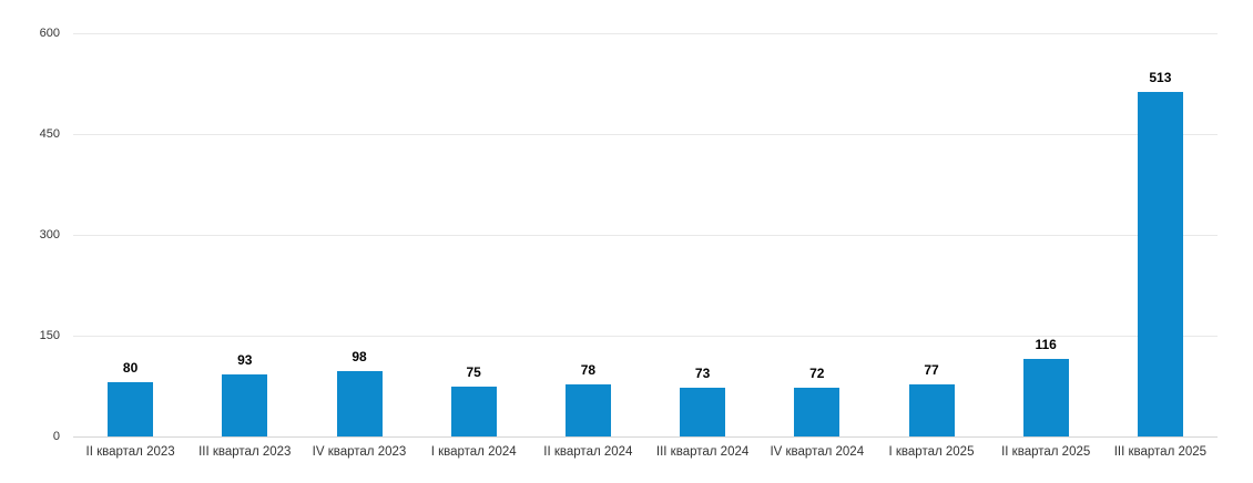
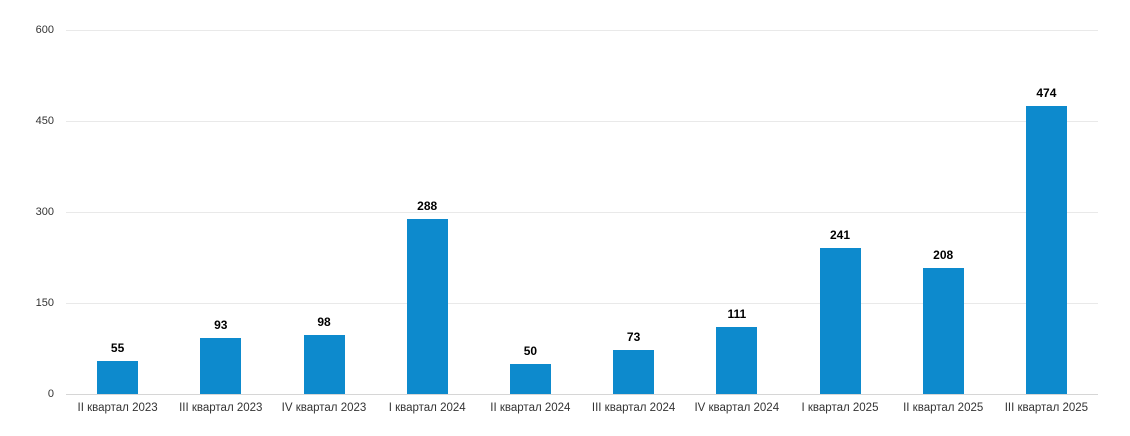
II квартал 2023: 80 -> 55
I квартал 2024: 75 -> 288
II квартал 2024: 78 -> 50
IV квартал 2024: 72 -> 111
I квартал 2025: 77 -> 241
II квартал 2025: 116 -> 208
III квартал 2025: 513 -> 474
